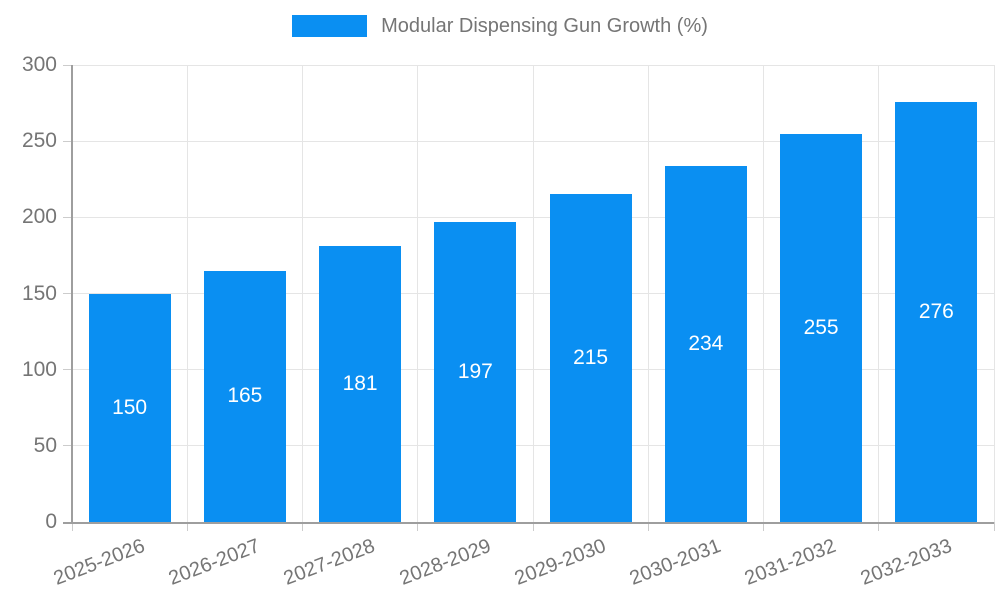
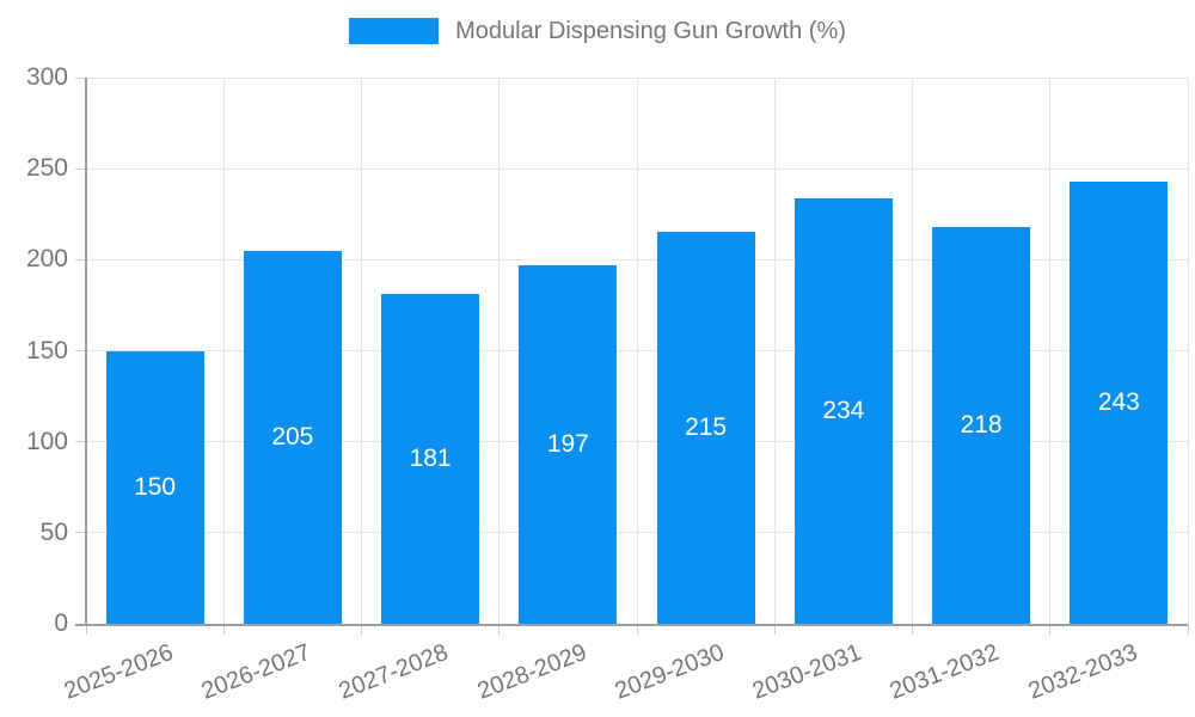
2026-2027: 165 -> 205
2031-2032: 255 -> 218
2032-2033: 276 -> 243
